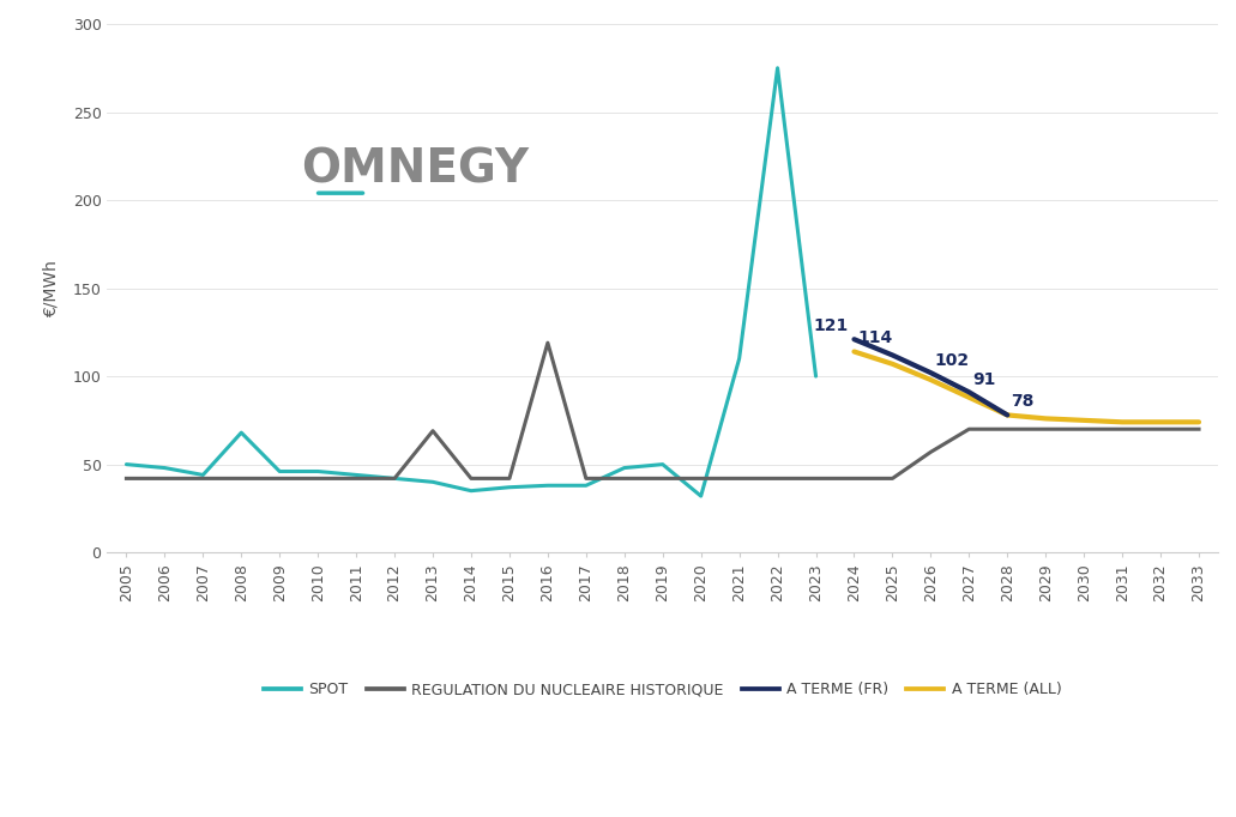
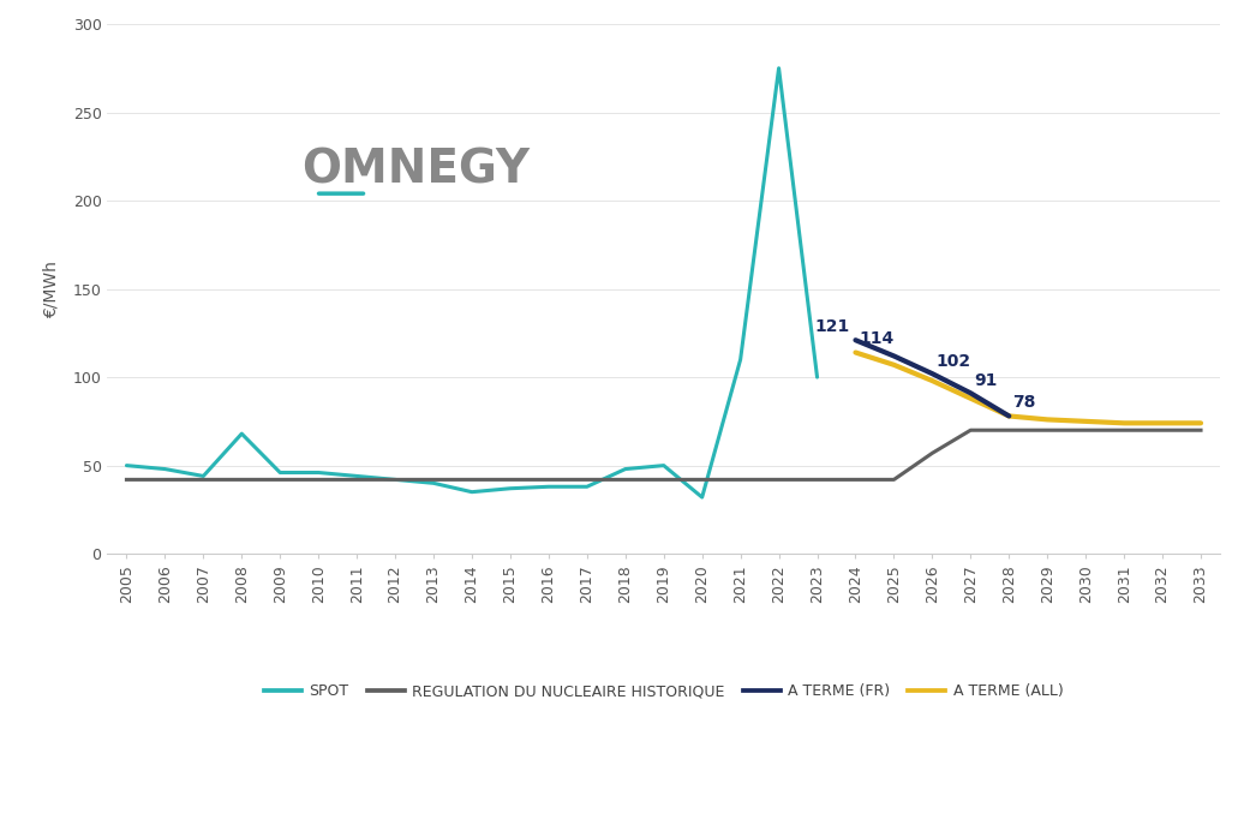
REGULATION DU NUCLEAIRE HISTORIQUE/2013: 69 -> 42
REGULATION DU NUCLEAIRE HISTORIQUE/2016: 119 -> 42
